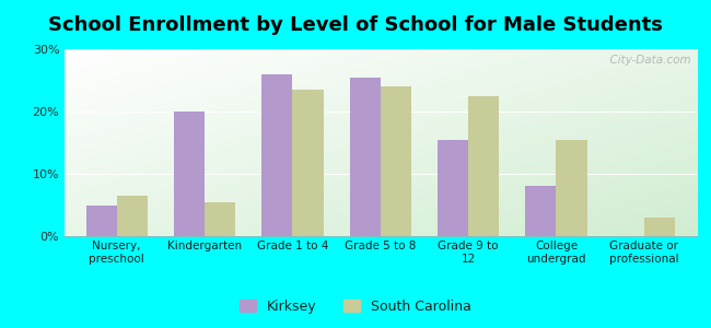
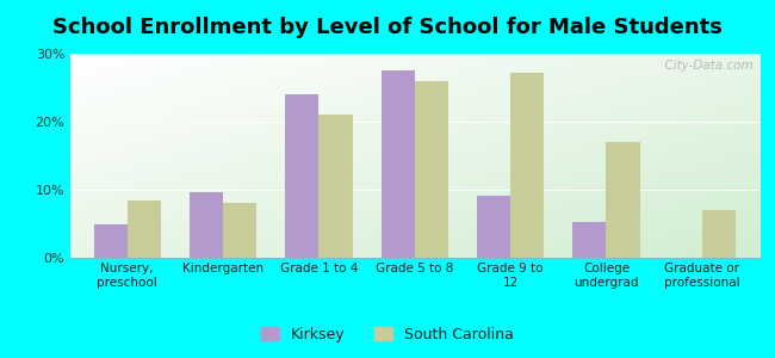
South Carolina/Nursery, preschool: 6.5% -> 8.4%
Kirksey/Kindergarten: 20.0% -> 9.6%
South Carolina/Kindergarten: 5.5% -> 8.0%
Kirksey/Grade 1 to 4: 26.0% -> 24.0%
South Carolina/Grade 1 to 4: 23.5% -> 21.0%
Kirksey/Grade 5 to 8: 25.5% -> 27.6%
South Carolina/Grade 5 to 8: 24.0% -> 26.0%
Kirksey/Grade 9 to 12: 15.5% -> 9.2%
South Carolina/Grade 9 to 12: 22.5% -> 27.2%
Kirksey/College undergrad: 8.0% -> 5.2%
South Carolina/College undergrad: 15.5% -> 17.0%
South Carolina/Graduate or professional: 3.0% -> 7.0%
